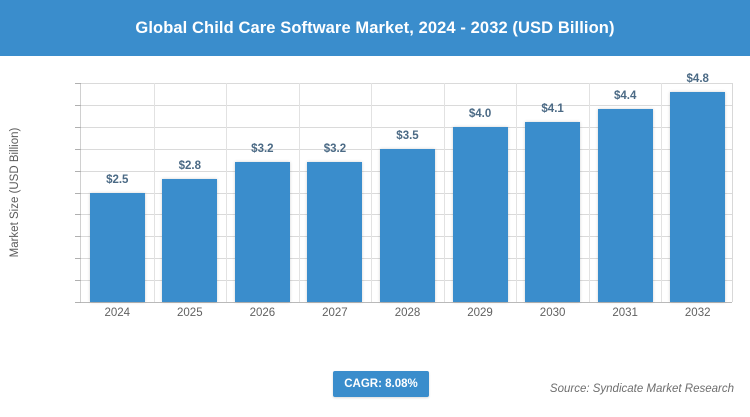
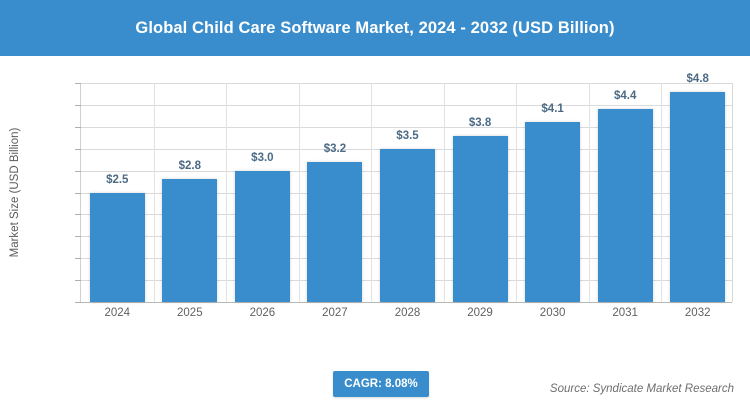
2026: $3.2 -> $3.0
2029: $4.0 -> $3.8
